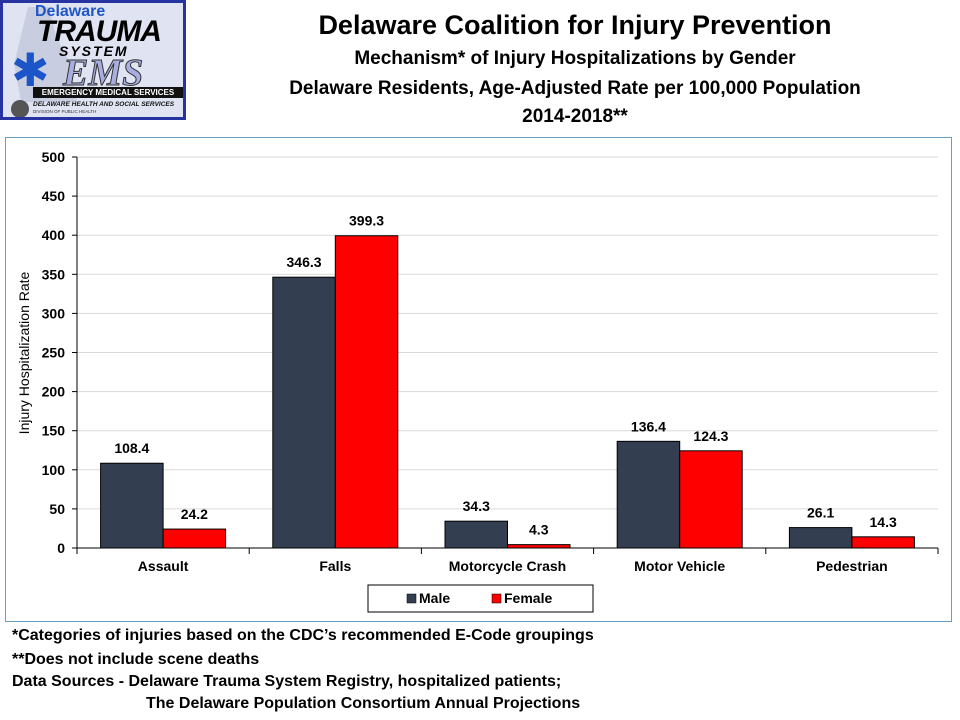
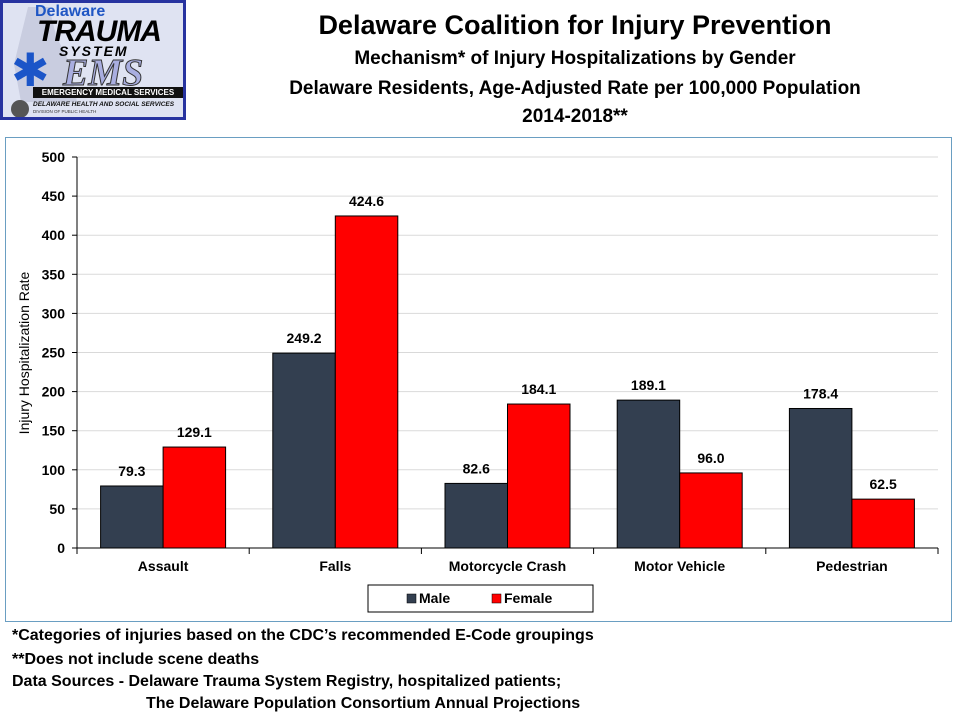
Male/Assault: 108.4 -> 79.3
Female/Assault: 24.2 -> 129.1
Male/Falls: 346.3 -> 249.2
Female/Falls: 399.3 -> 424.6
Male/Motorcycle Crash: 34.3 -> 82.6
Female/Motorcycle Crash: 4.3 -> 184.1
Male/Motor Vehicle: 136.4 -> 189.1
Female/Motor Vehicle: 124.3 -> 96.0
Male/Pedestrian: 26.1 -> 178.4
Female/Pedestrian: 14.3 -> 62.5
